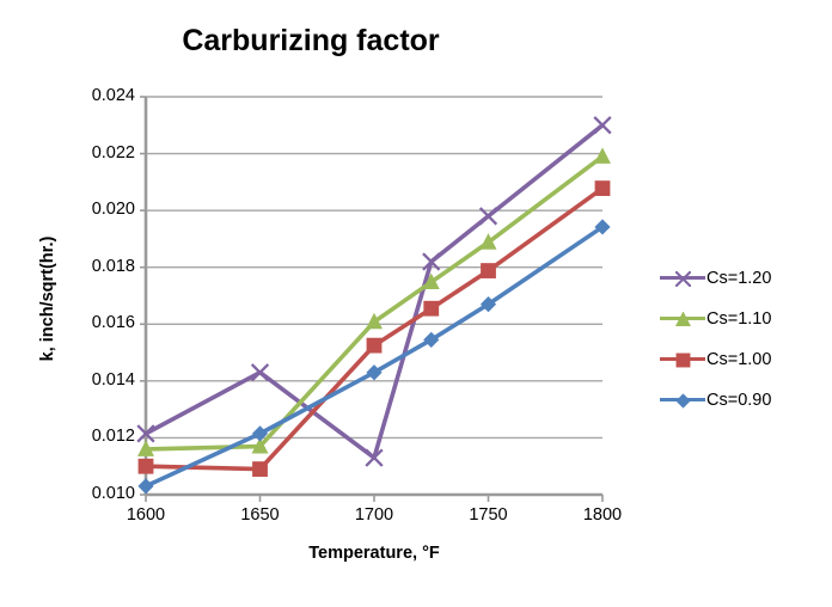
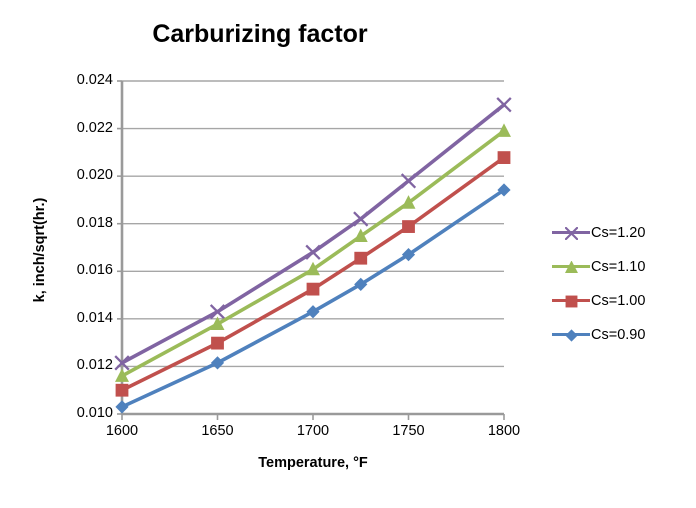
Cs=1.10/1650: 0.0117 -> 0.0138
Cs=1.00/1650: 0.0109 -> 0.0130
Cs=1.20/1700: 0.0113 -> 0.0168
